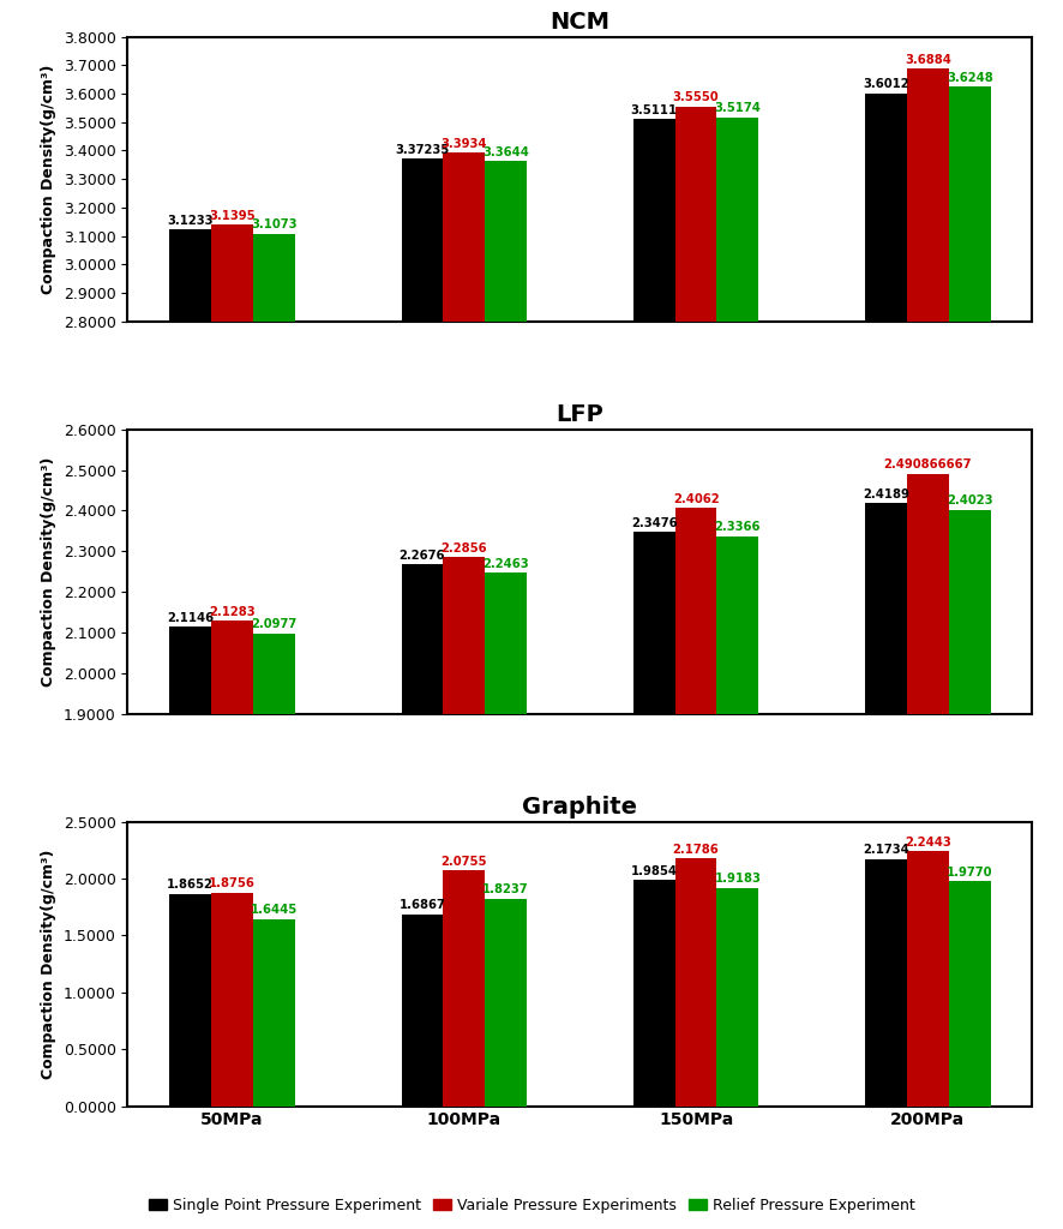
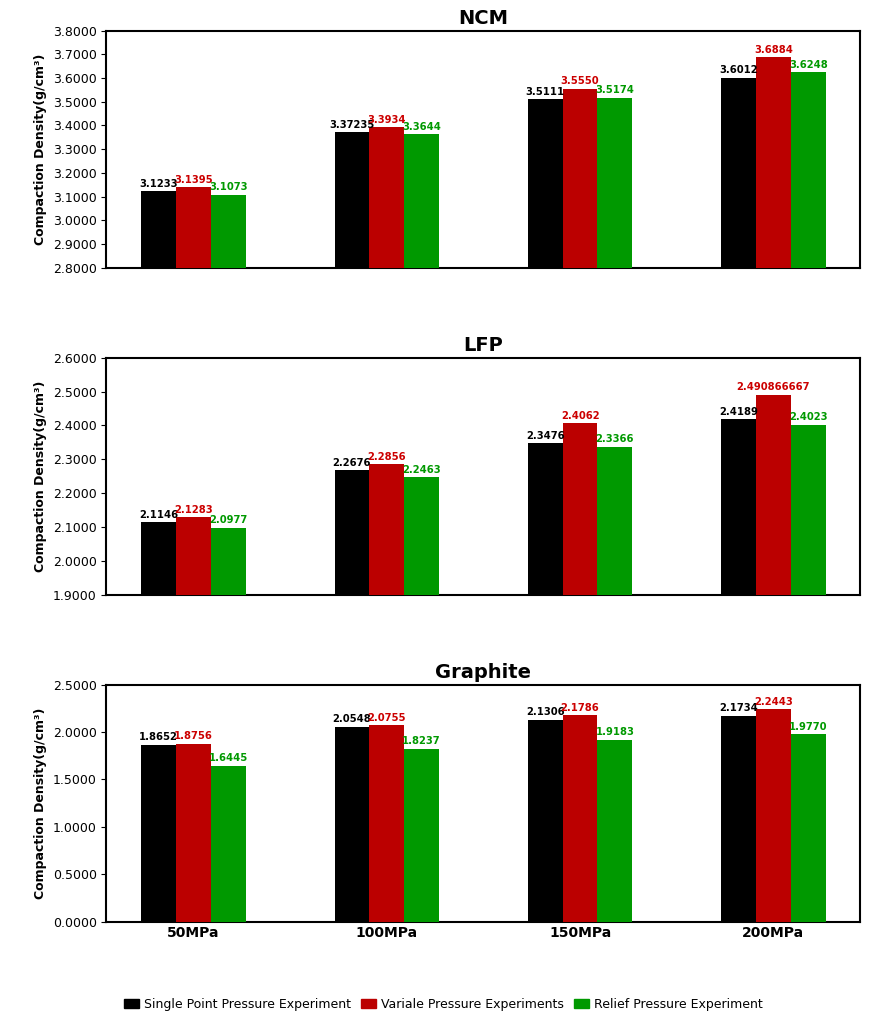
Graphite/Single Point Pressure Experiment/100MPa: 1.6867 -> 2.0548
Graphite/Single Point Pressure Experiment/150MPa: 1.9854 -> 2.1306
